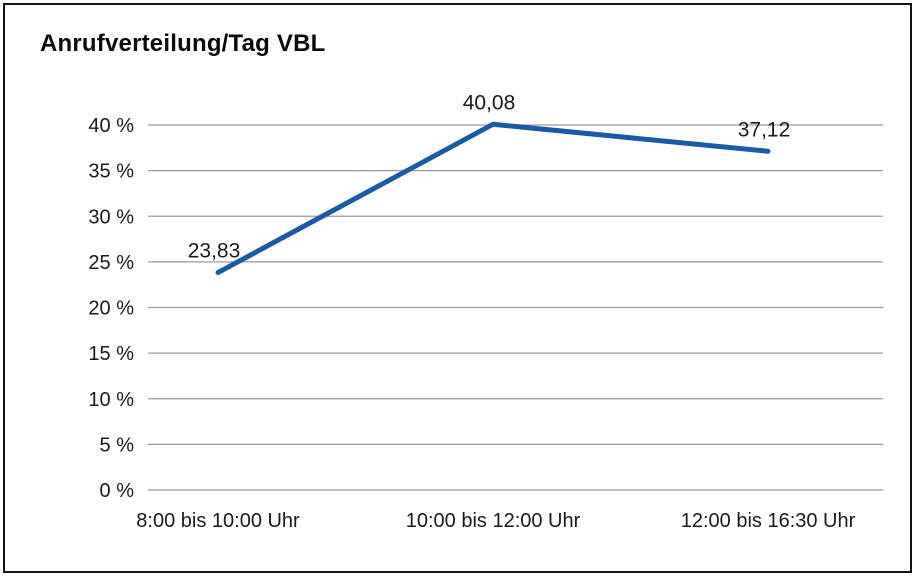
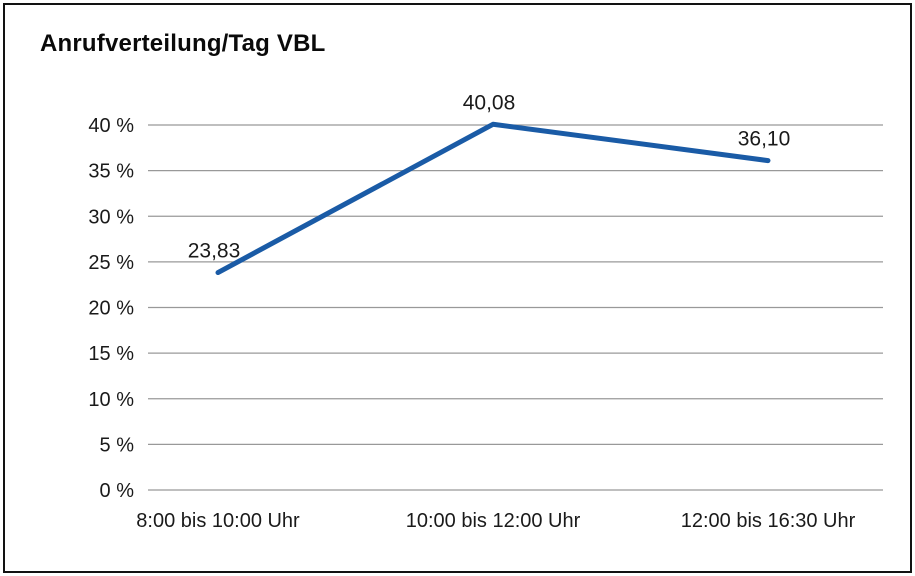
12:00 bis 16:30 Uhr: 37,12 -> 36,10
